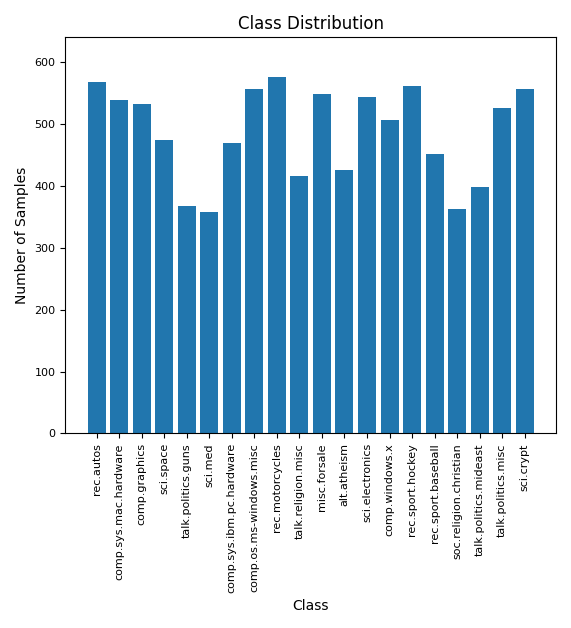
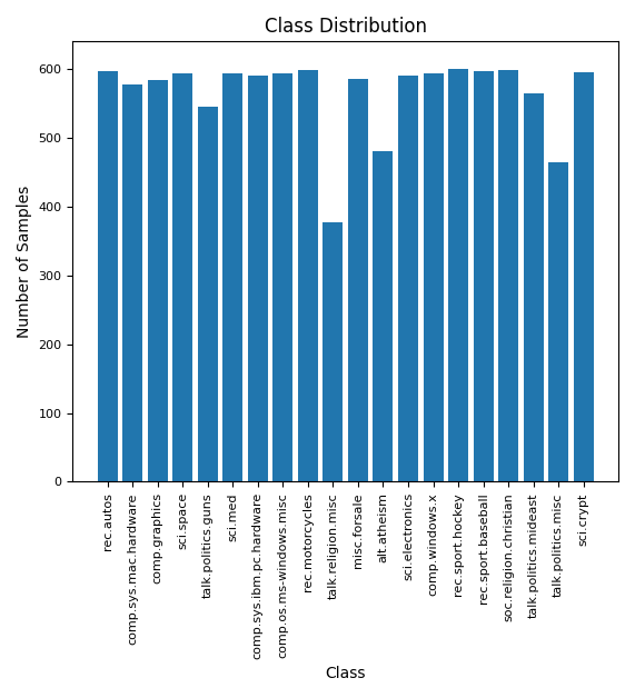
rec.autos: 568 -> 597
comp.sys.mac.hardware: 538 -> 578
comp.graphics: 532 -> 584
sci.space: 474 -> 593
talk.politics.guns: 368 -> 546
sci.med: 358 -> 594
comp.sys.ibm.pc.hardware: 470 -> 590
comp.os.ms-windows.misc: 556 -> 593
rec.motorcycles: 576 -> 598
talk.religion.misc: 416 -> 377
misc.forsale: 548 -> 585
alt.atheism: 426 -> 480
sci.electronics: 544 -> 591
comp.windows.x: 506 -> 593
rec.sport.hockey: 562 -> 600
rec.sport.baseball: 452 -> 597
soc.religion.christian: 362 -> 599
talk.politics.mideast: 398 -> 564
talk.politics.misc: 526 -> 465
sci.crypt: 556 -> 595
